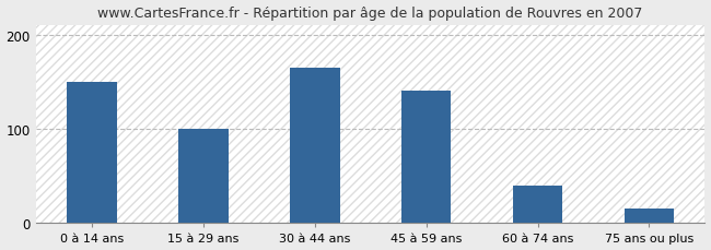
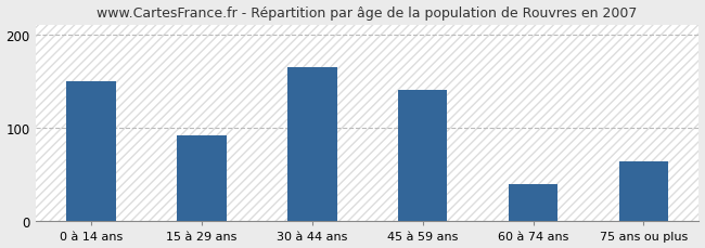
15 à 29 ans: 100 -> 92
75 ans ou plus: 15 -> 64
